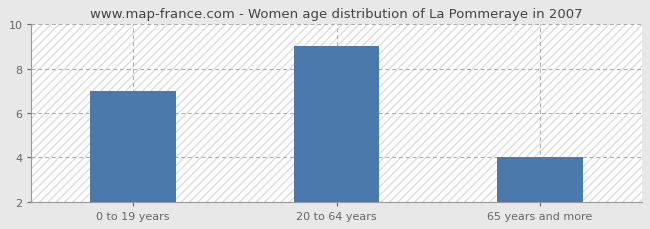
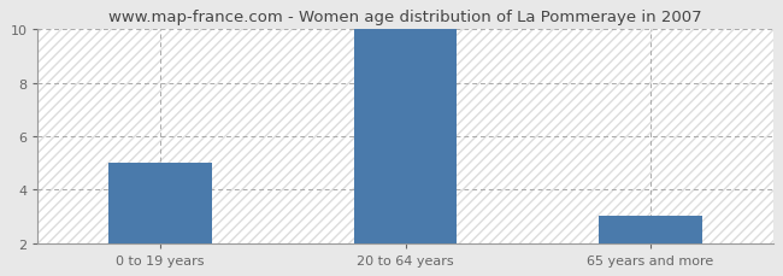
0 to 19 years: 7 -> 5
20 to 64 years: 9 -> 10
65 years and more: 4 -> 3
